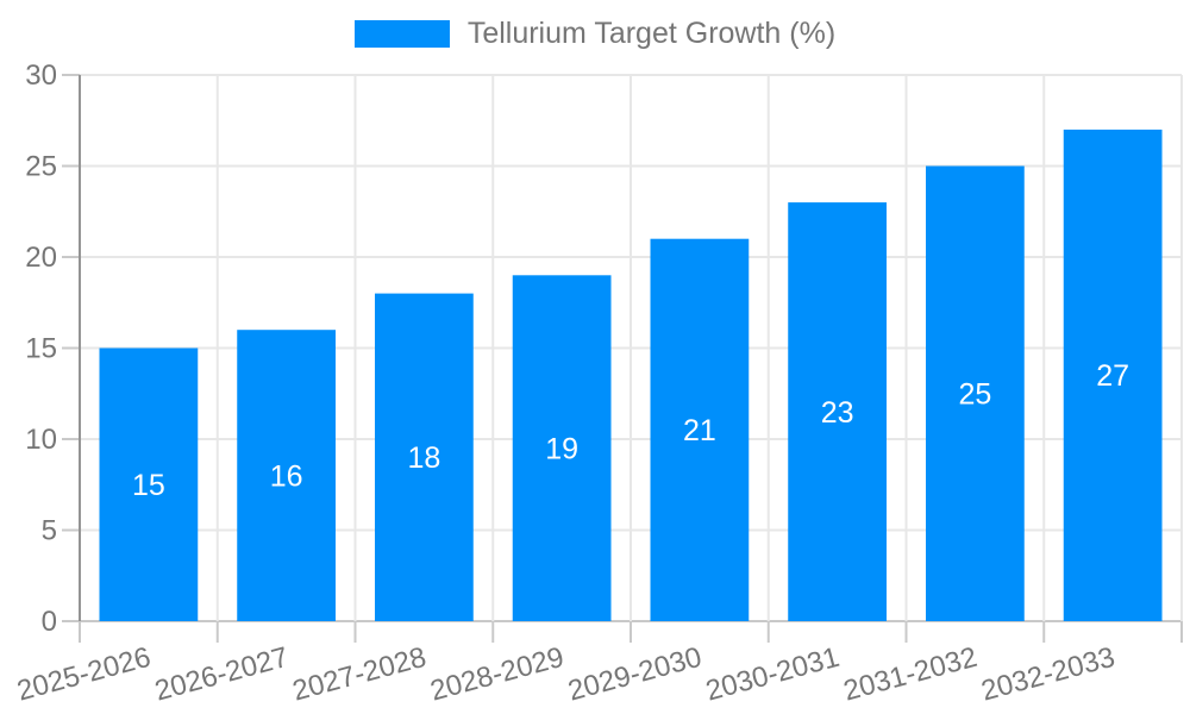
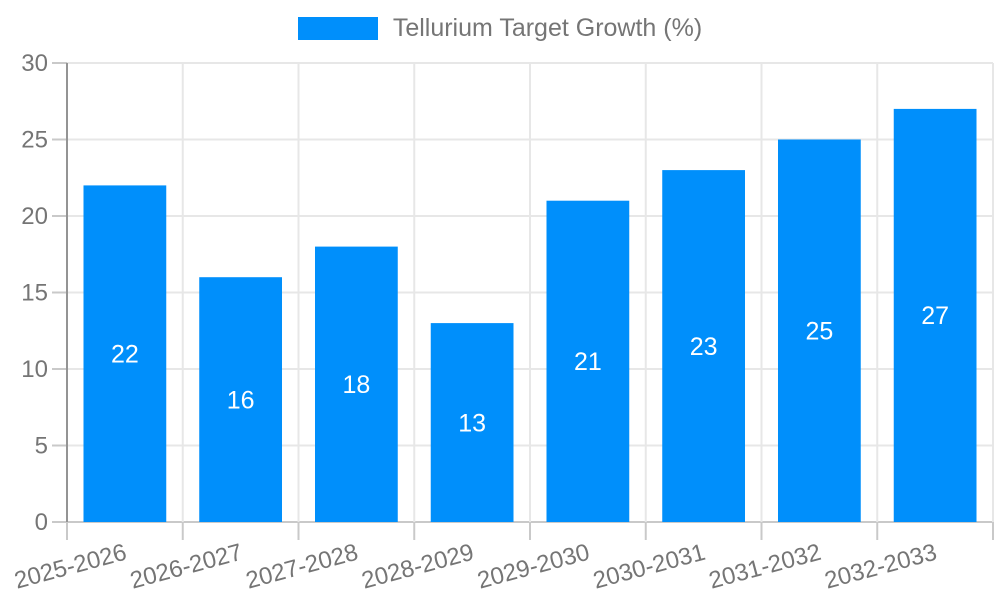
2025-2026: 15 -> 22
2028-2029: 19 -> 13
